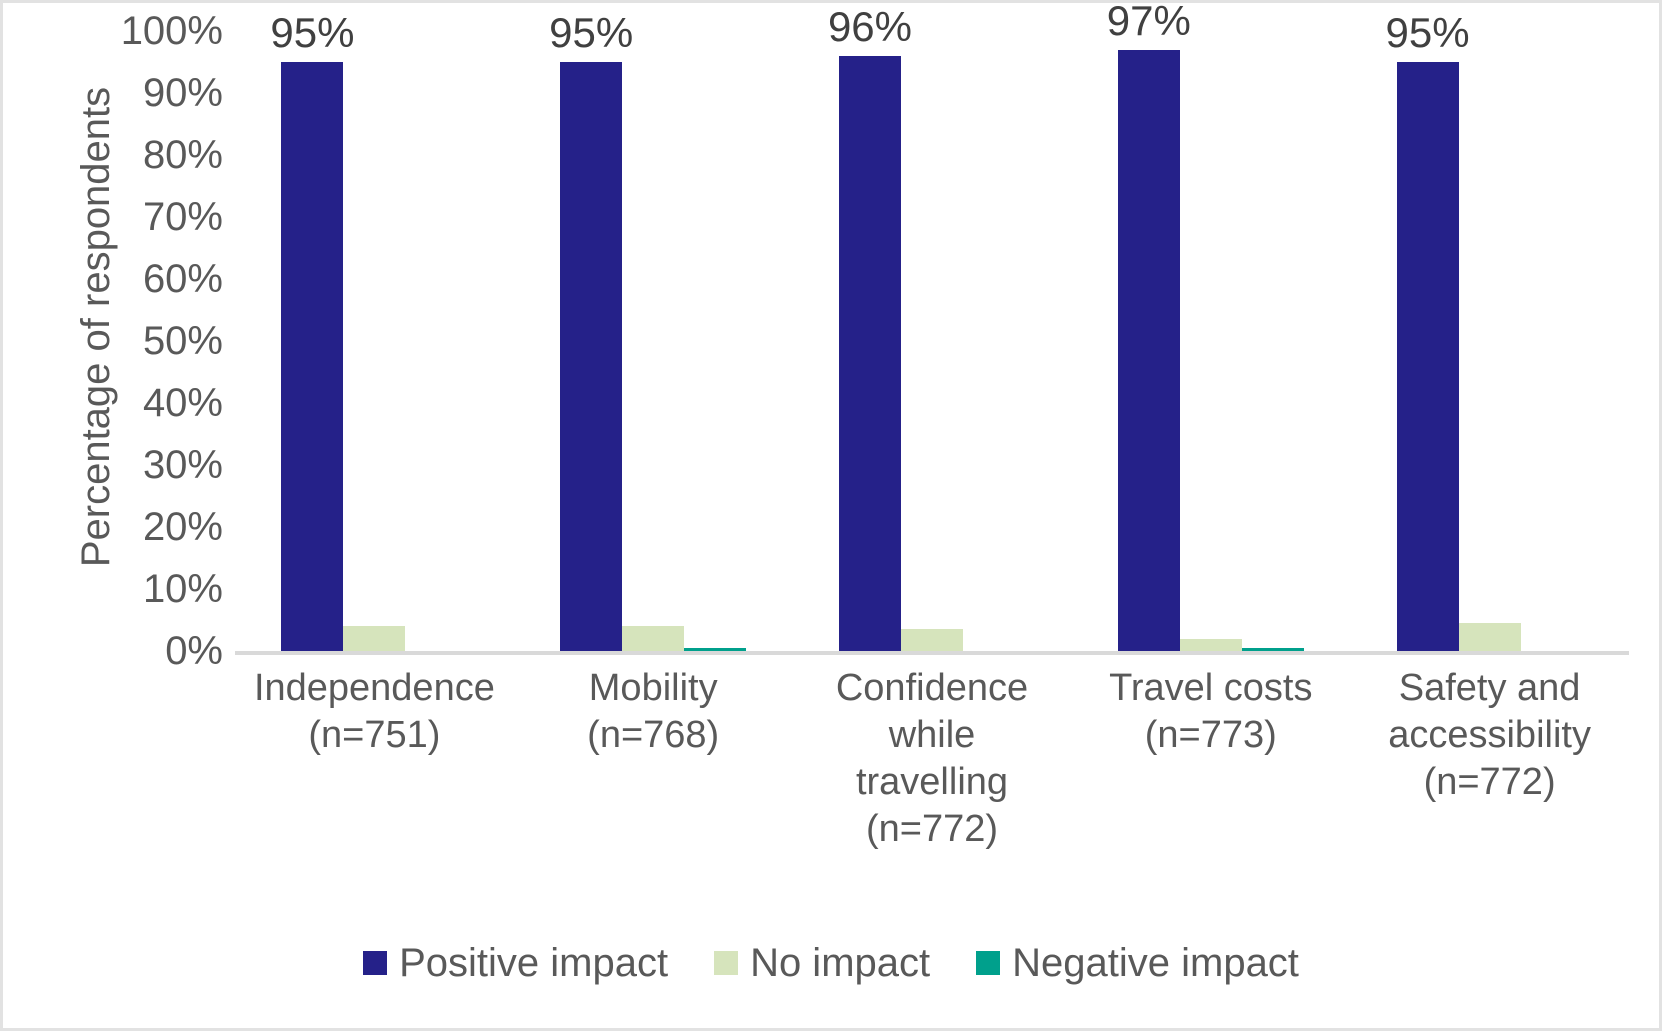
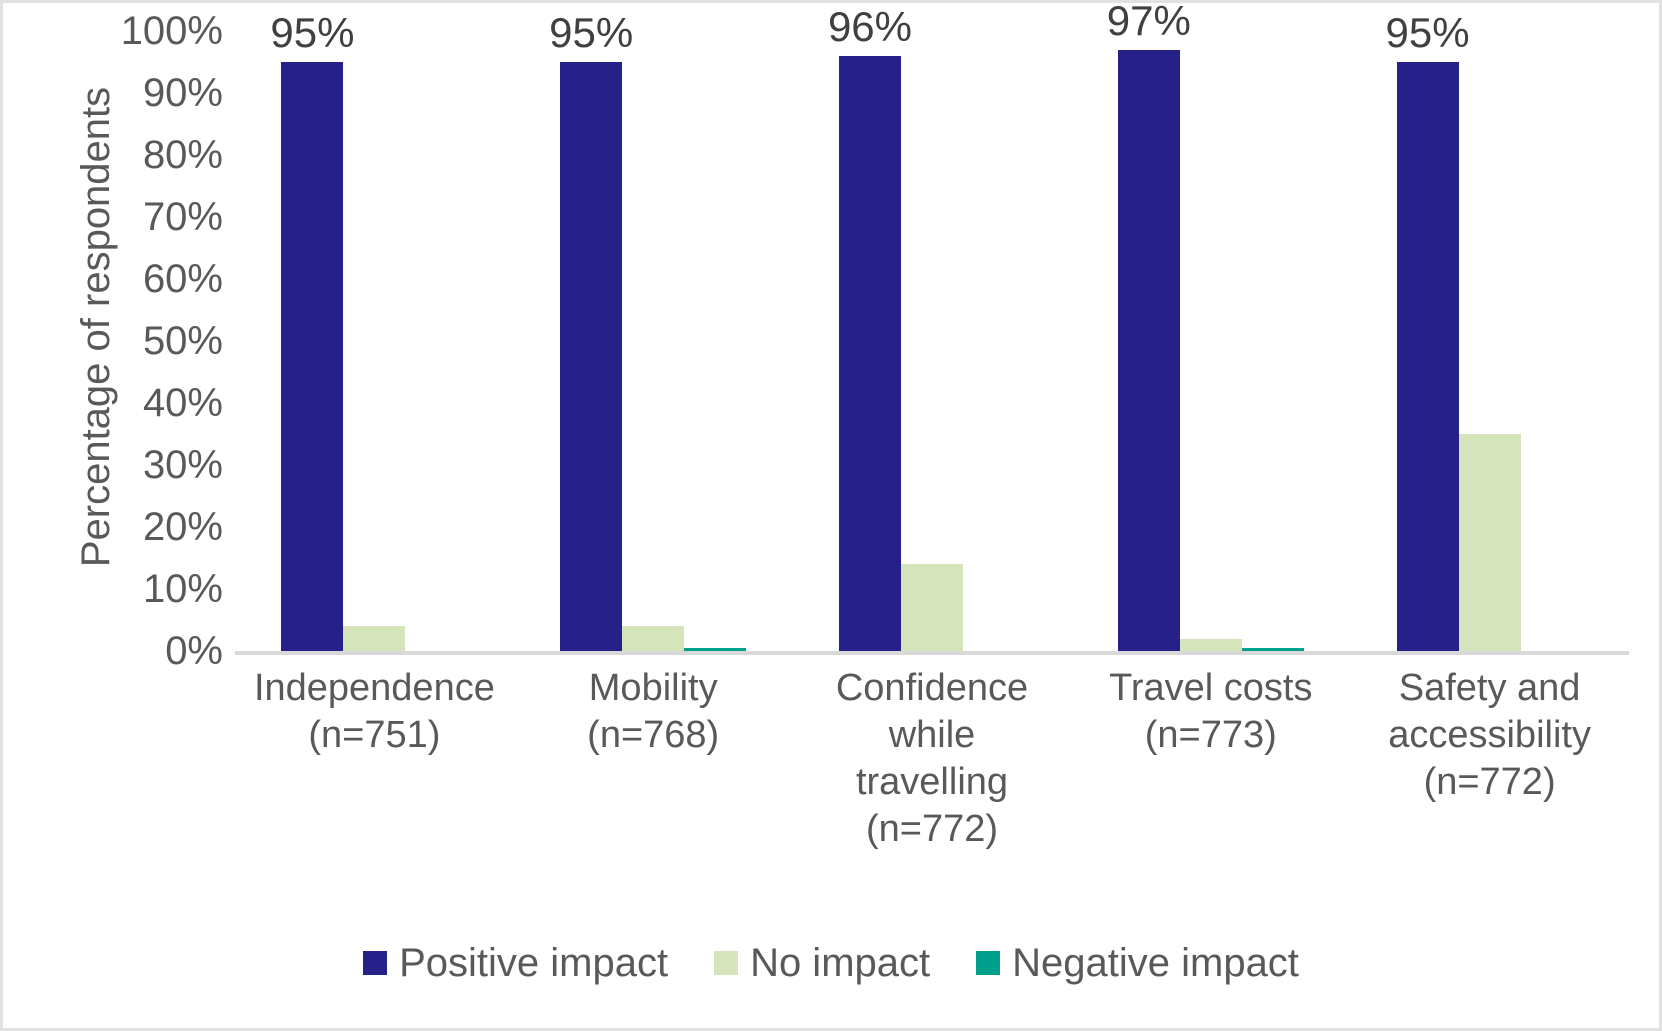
No impact/Confidence while travelling: 4% -> 14%
No impact/Safety and accessibility: 4% -> 35%
